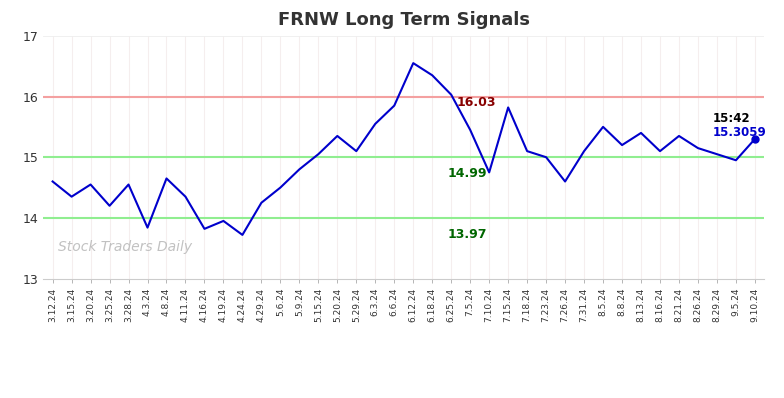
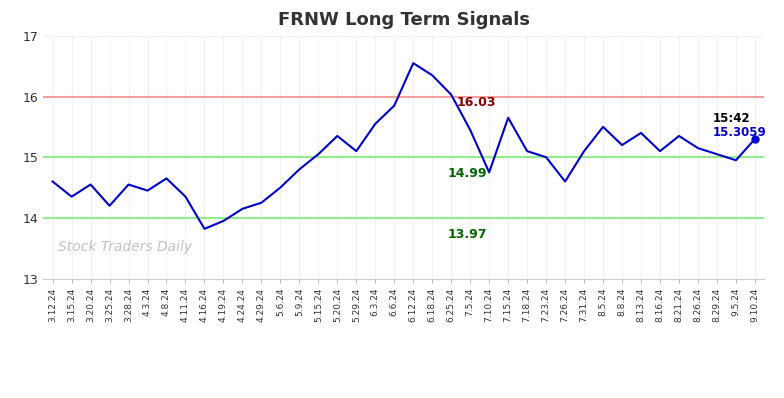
4.3.24: 13.84 -> 14.45
4.24.24: 13.72 -> 14.15
7.15.24: 15.82 -> 15.65
